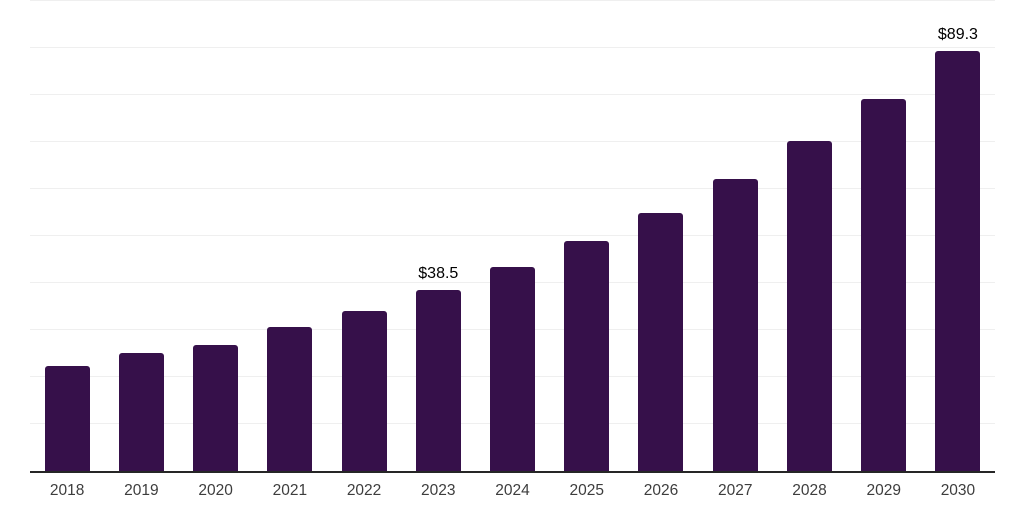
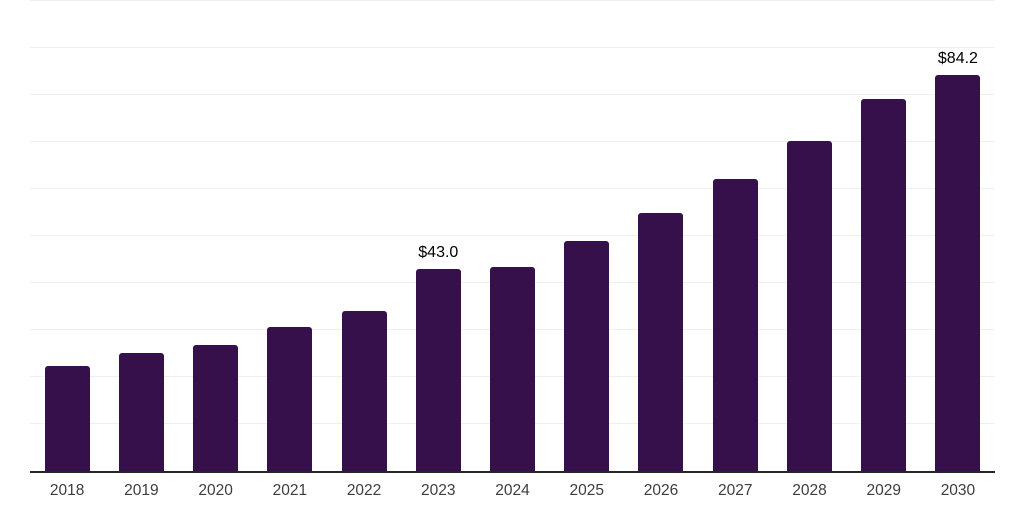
2023: $38.5 -> $43.0
2030: $89.3 -> $84.2
